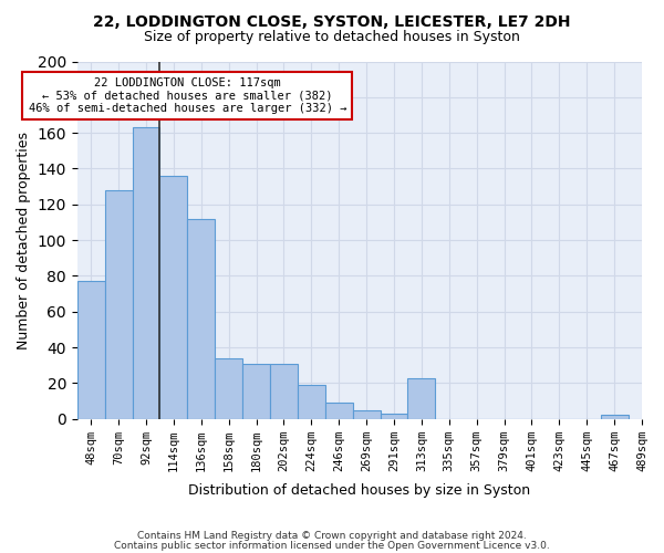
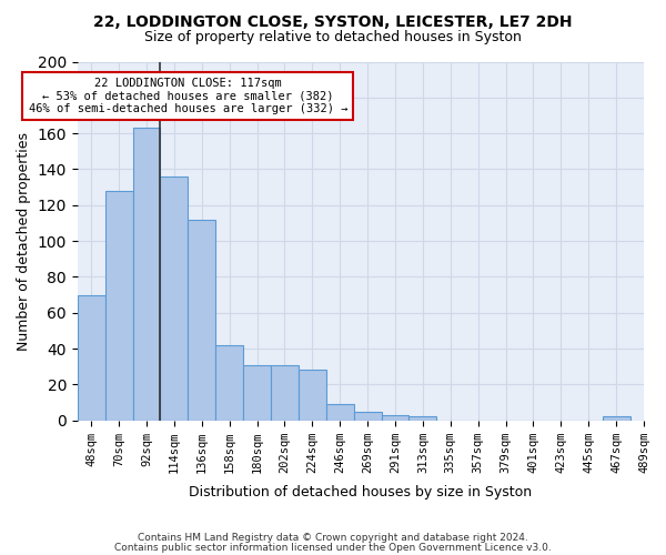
48sqm: 77 -> 70
158sqm: 34 -> 42
224sqm: 19 -> 28
313sqm: 23 -> 2
